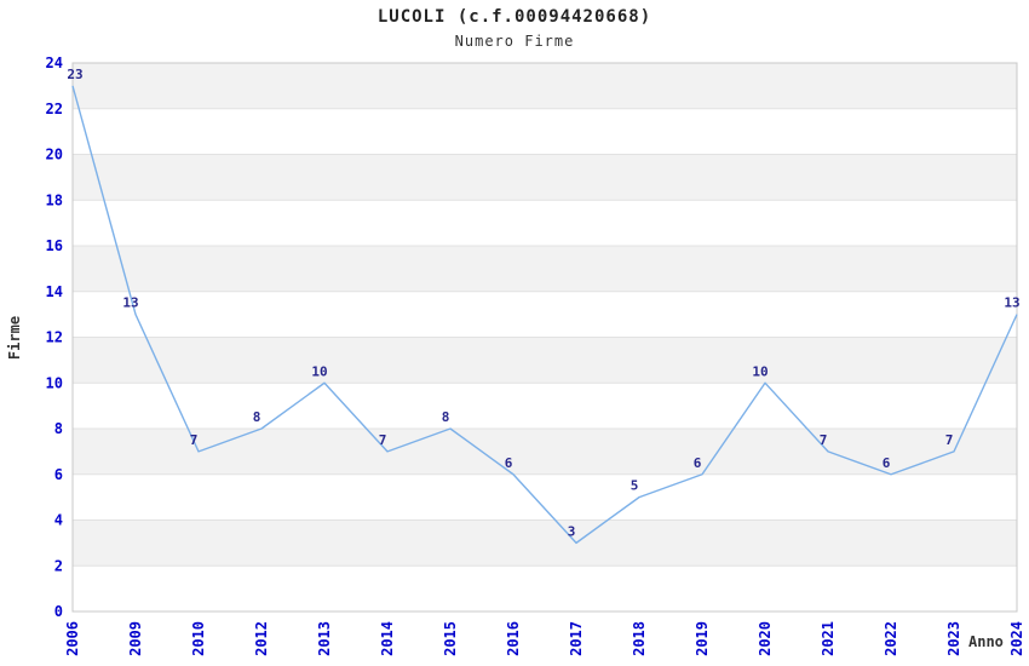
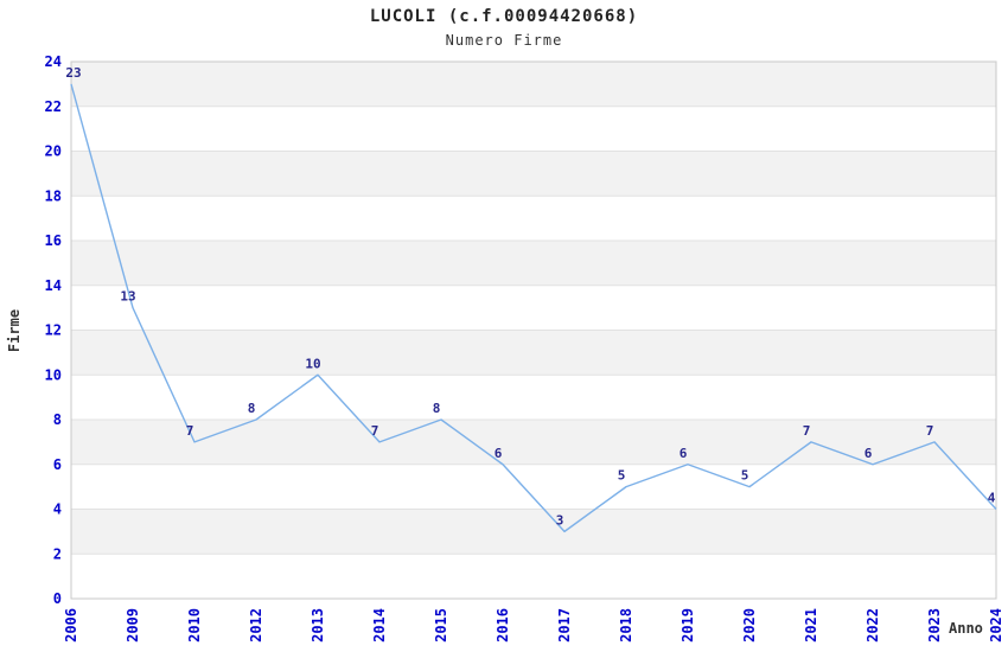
2020: 10 -> 5
2024: 13 -> 4
